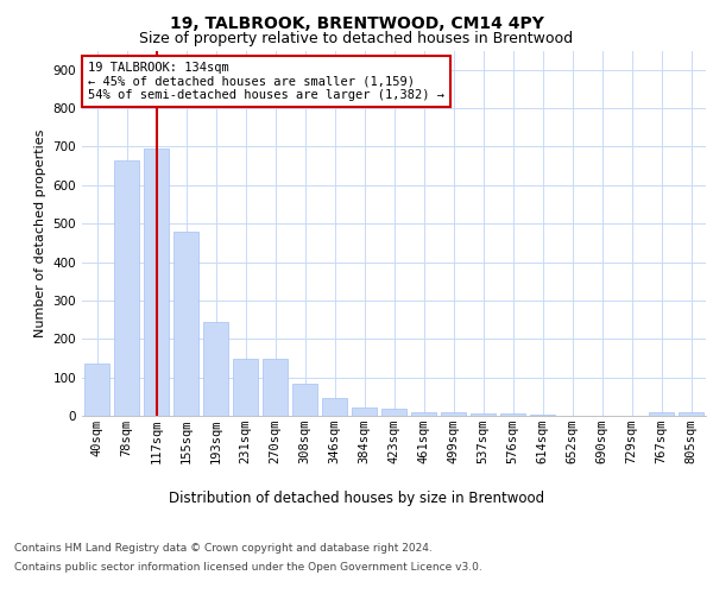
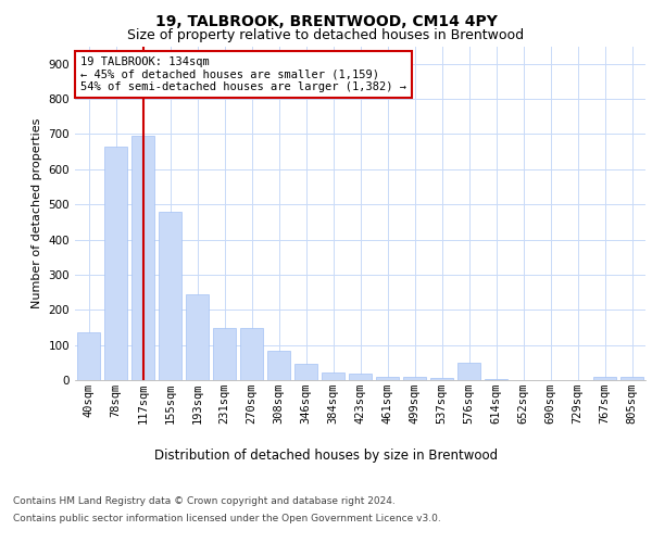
576sqm: 5 -> 50
